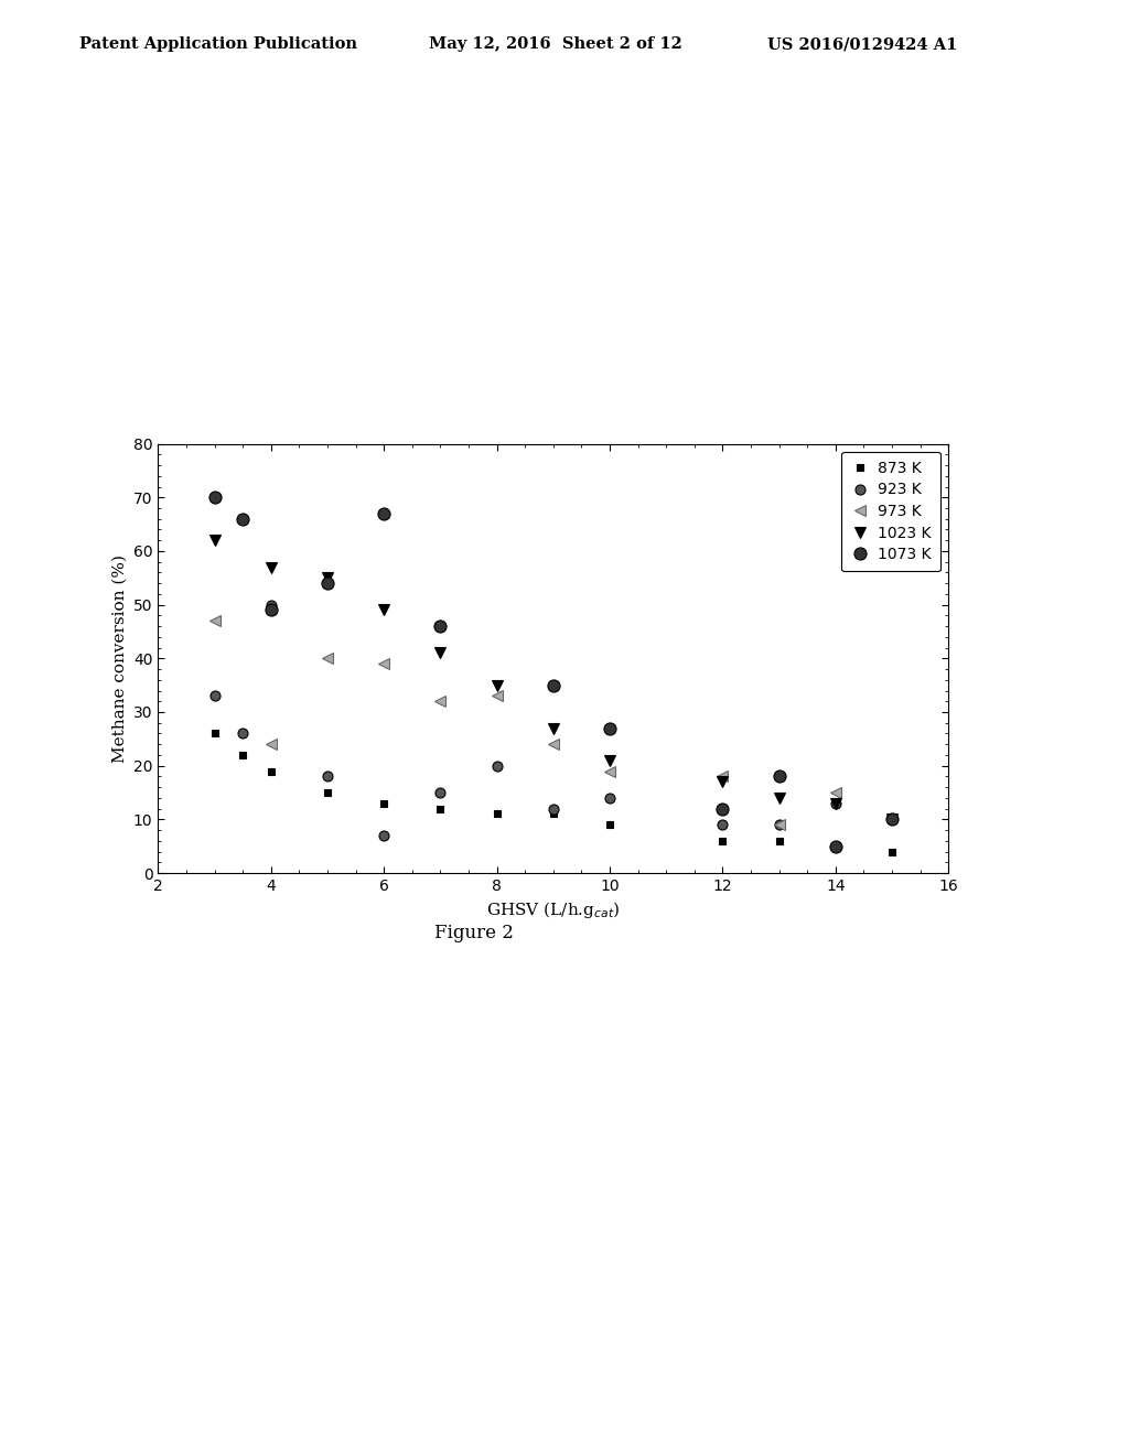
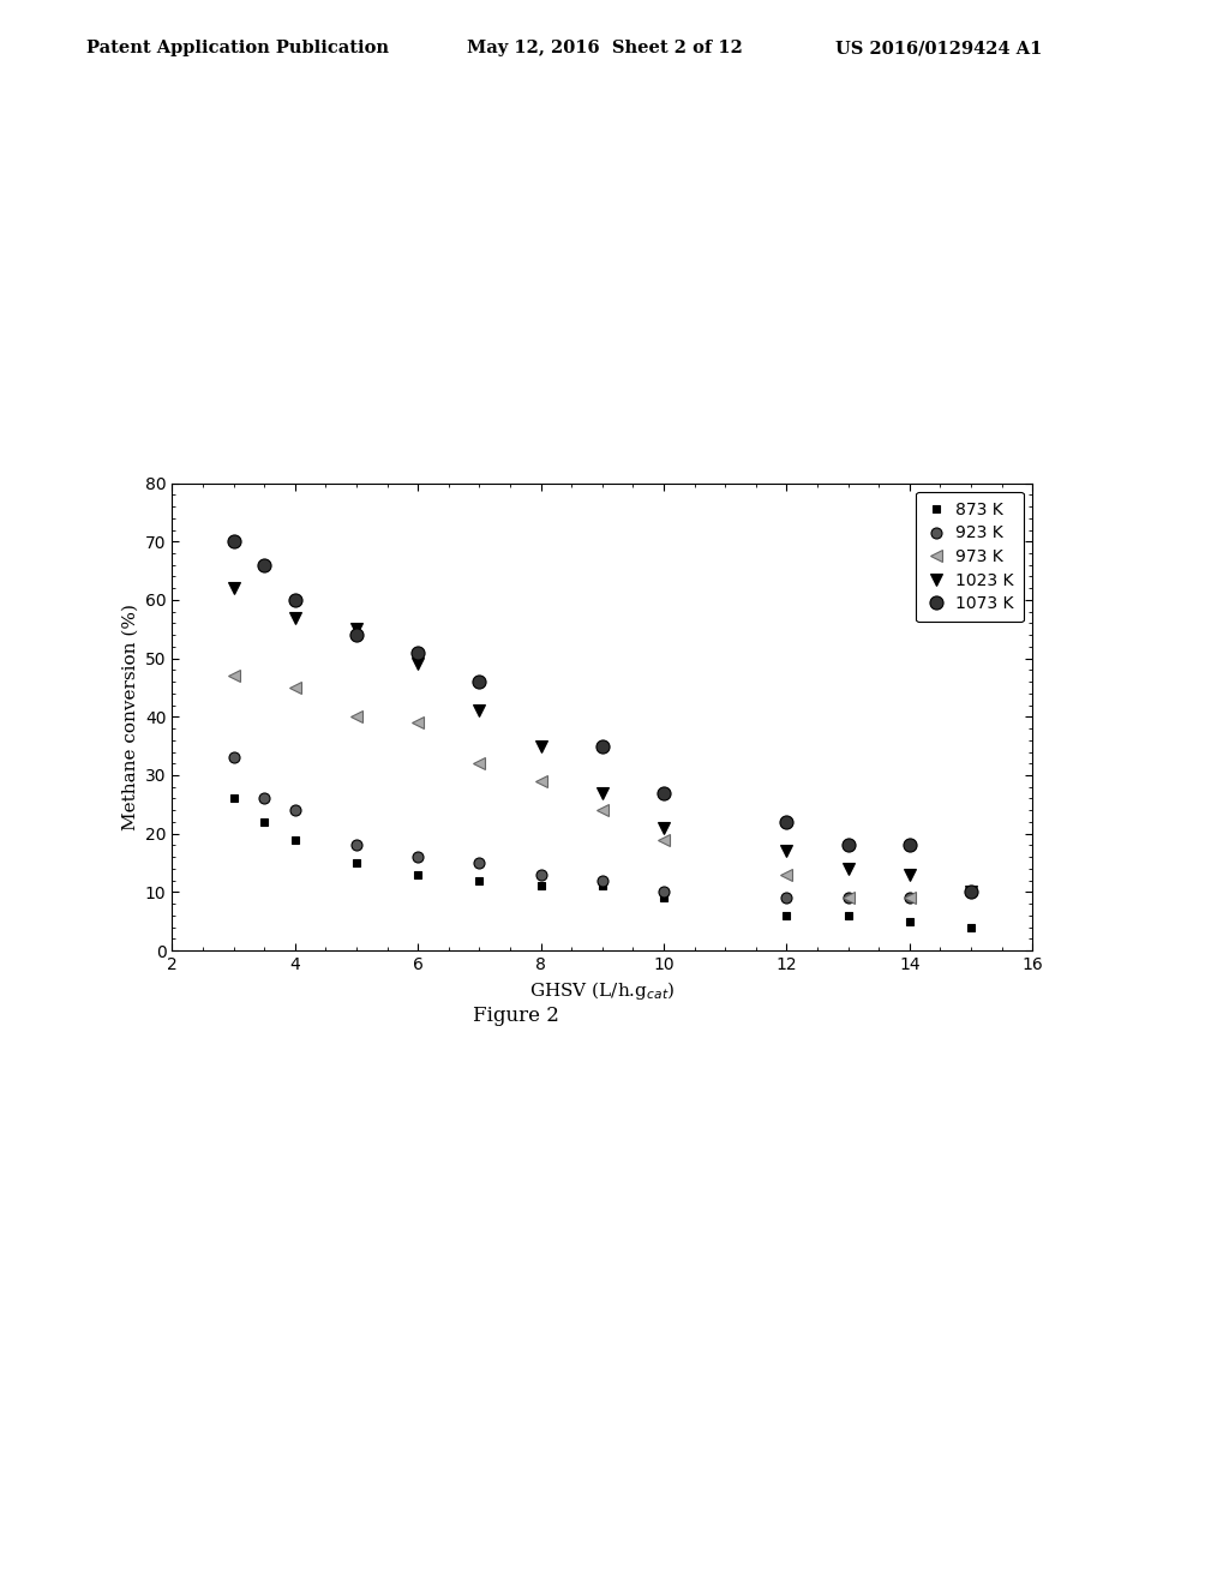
923 K/4: 50 -> 24
973 K/4: 24 -> 45
1073 K/4: 49 -> 60
923 K/6: 7 -> 16
1073 K/6: 67 -> 51
923 K/8: 20 -> 13
973 K/8: 33 -> 29
923 K/10: 14 -> 10
973 K/12: 18 -> 13
1073 K/12: 12 -> 22
923 K/14: 13 -> 9
973 K/14: 15 -> 9
1073 K/14: 5 -> 18
